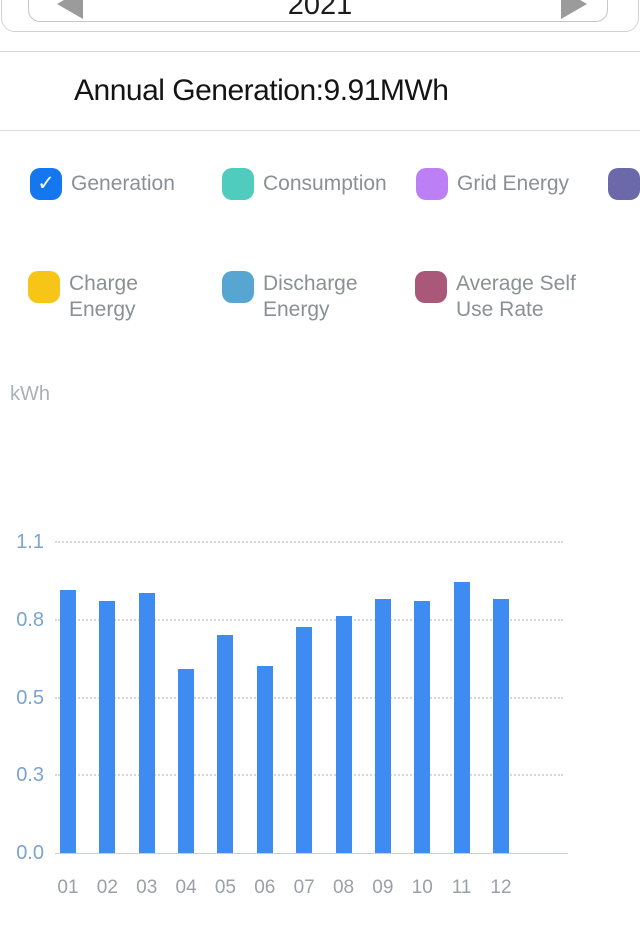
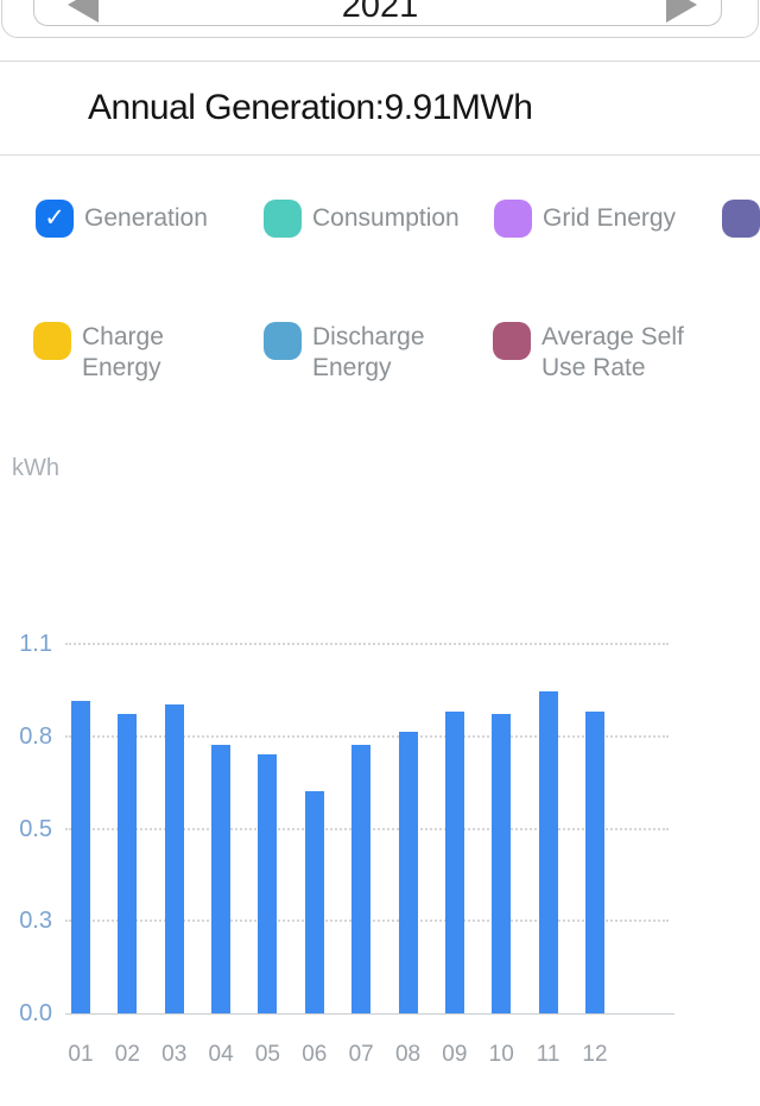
04: 0.65 -> 0.80
